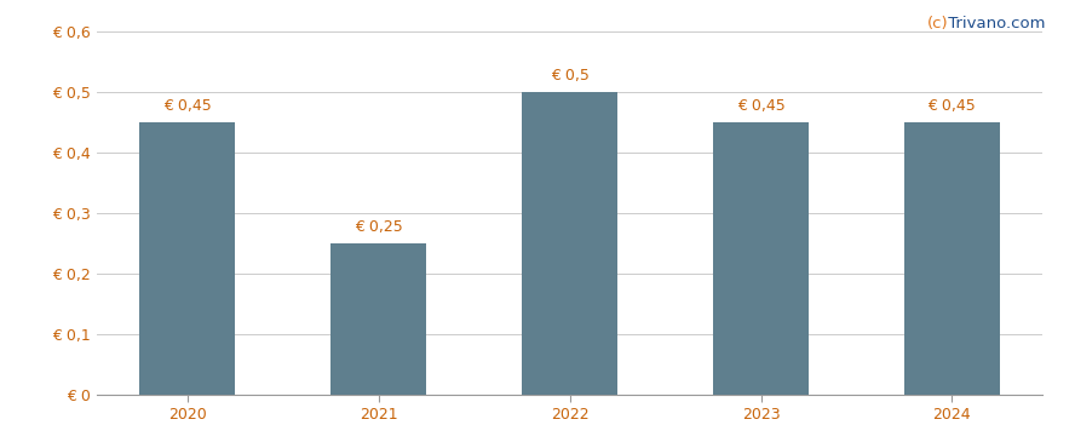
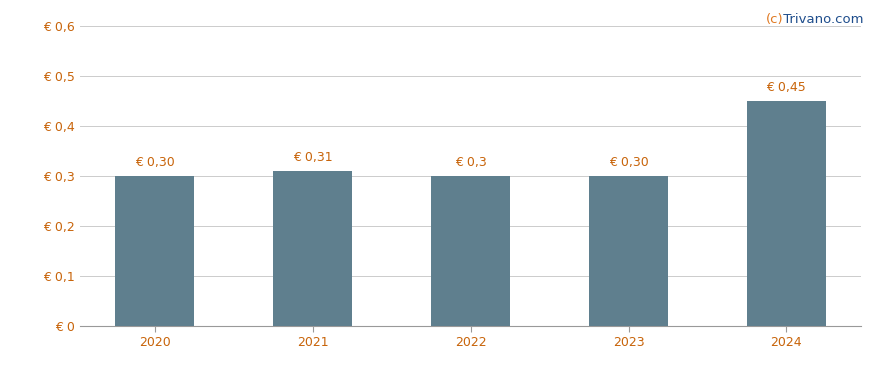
2020: 0,45 -> 0,30
2021: 0,25 -> 0,31
2022: 0,5 -> 0,3
2023: 0,45 -> 0,30
